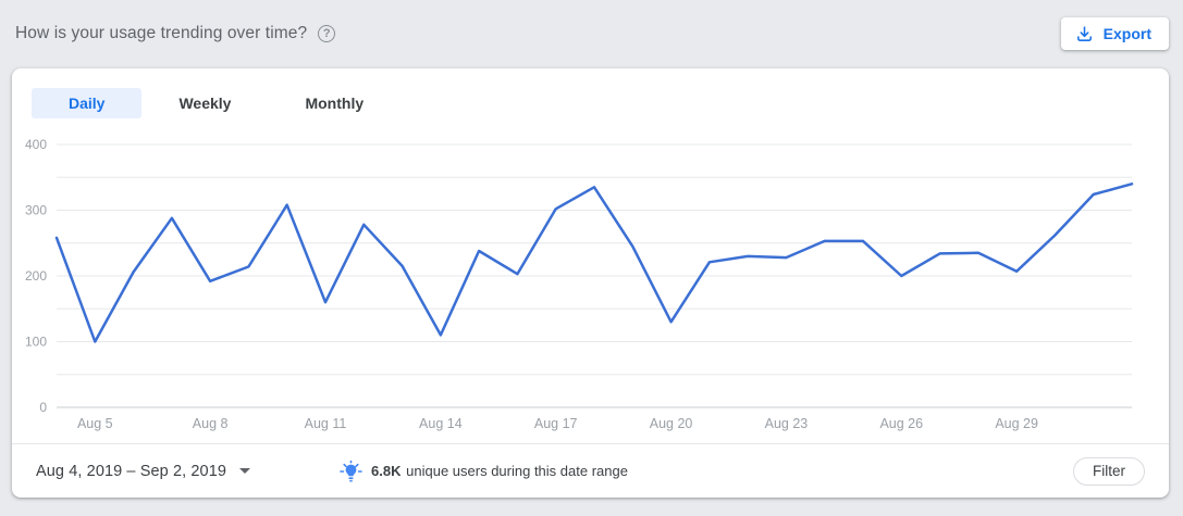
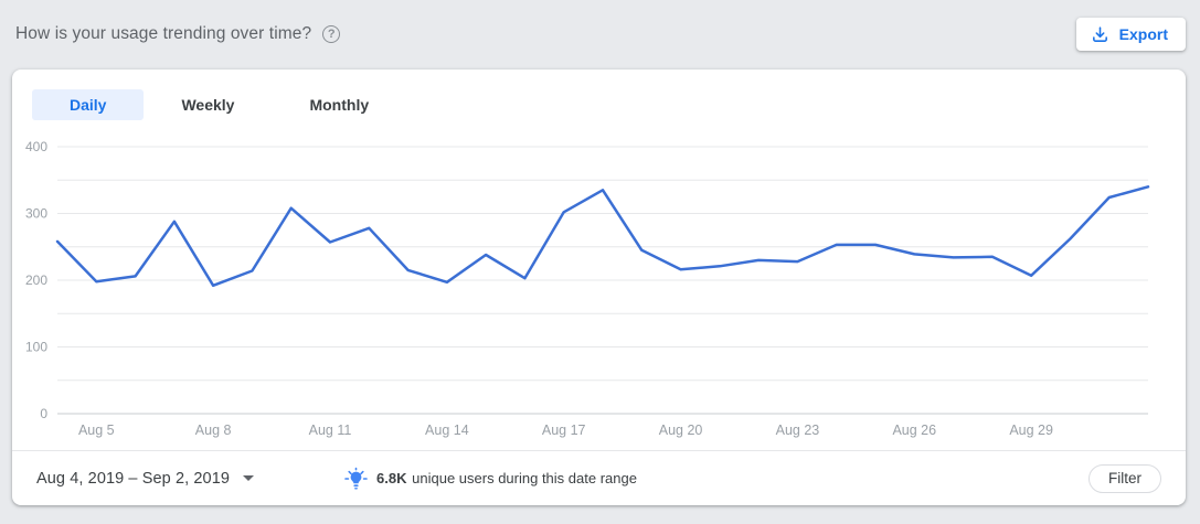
Aug 5: 100 -> 200
Aug 11: 160 -> 260
Aug 14: 110 -> 200
Aug 20: 130 -> 220
Aug 26: 200 -> 240
